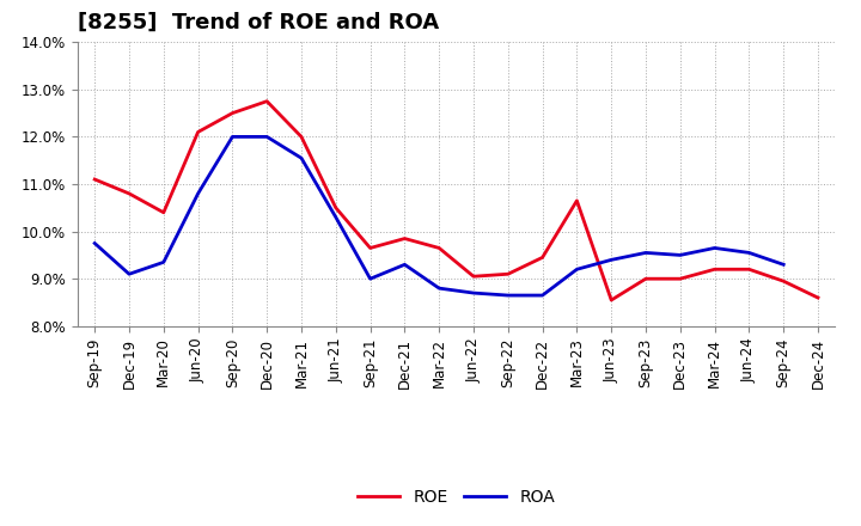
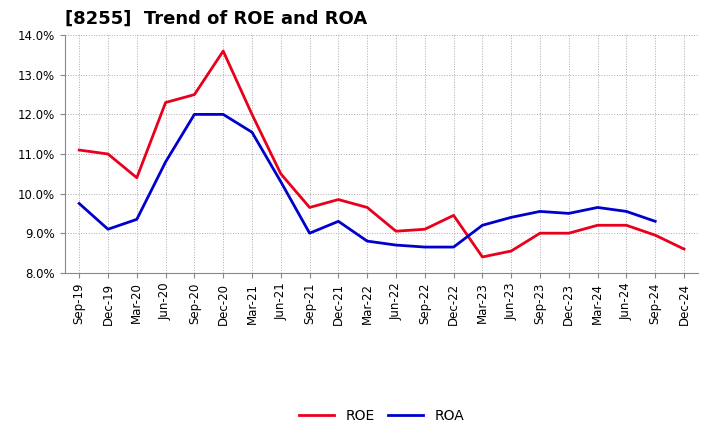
ROE/Dec-19: 10.80% -> 11.00%
ROE/Jun-20: 12.10% -> 12.30%
ROE/Dec-20: 12.75% -> 13.60%
ROE/Mar-23: 10.65% -> 8.40%
